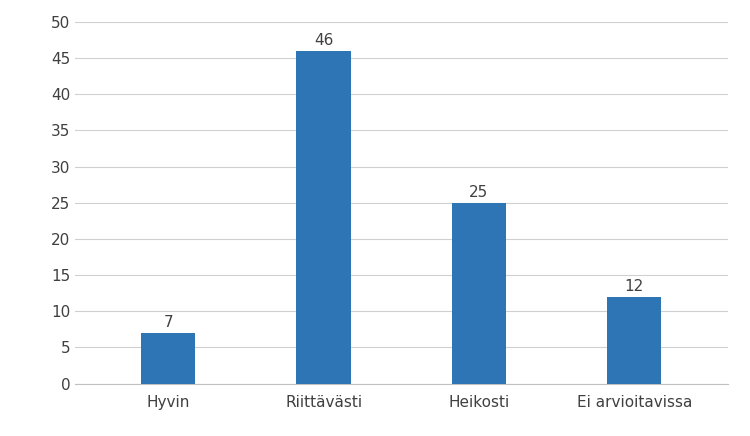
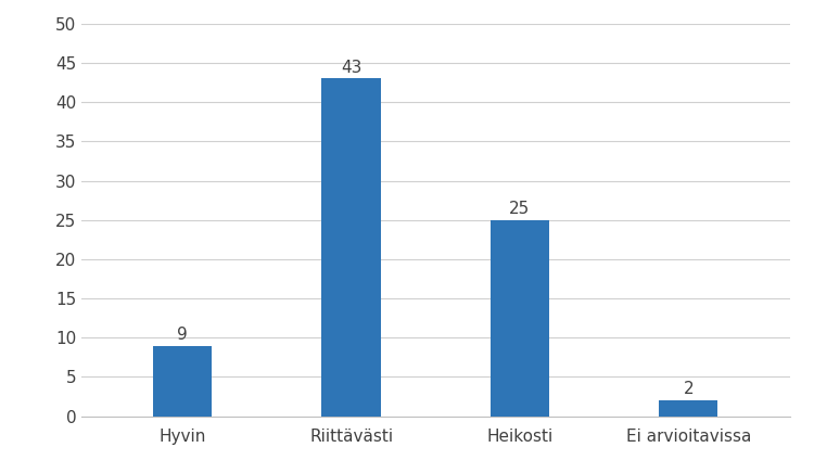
Hyvin: 7 -> 9
Riittävästi: 46 -> 43
Ei arvioitavissa: 12 -> 2
